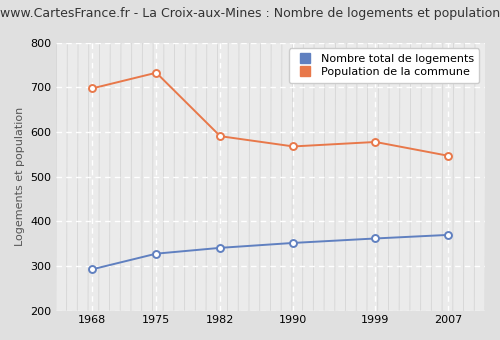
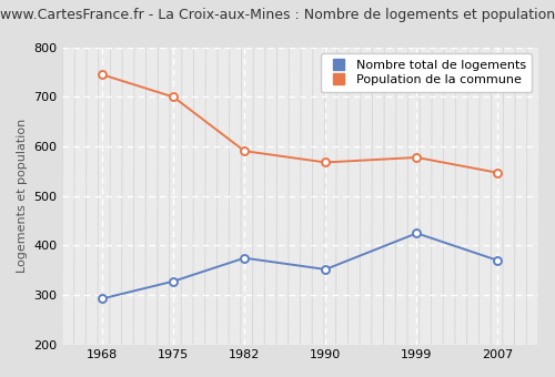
Population de la commune/1968: 698 -> 745
Population de la commune/1975: 733 -> 700
Nombre total de logements/1982: 341 -> 375
Nombre total de logements/1999: 362 -> 425
